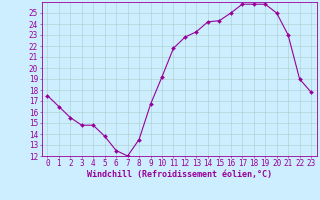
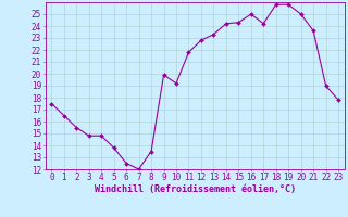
9: 16.7 -> 19.9
17: 25.8 -> 24.2
21: 23.0 -> 23.6
